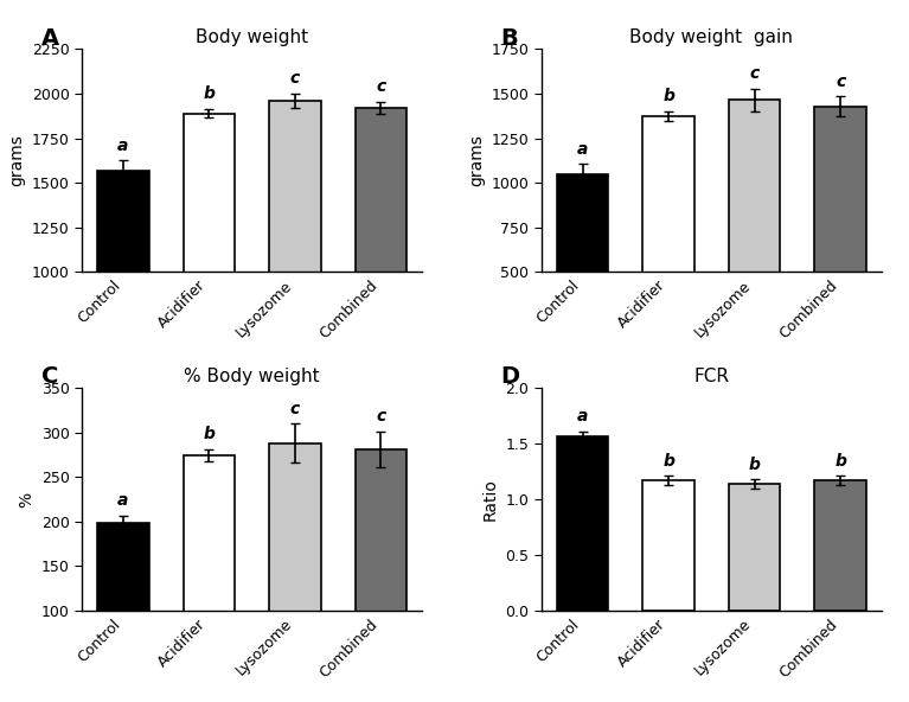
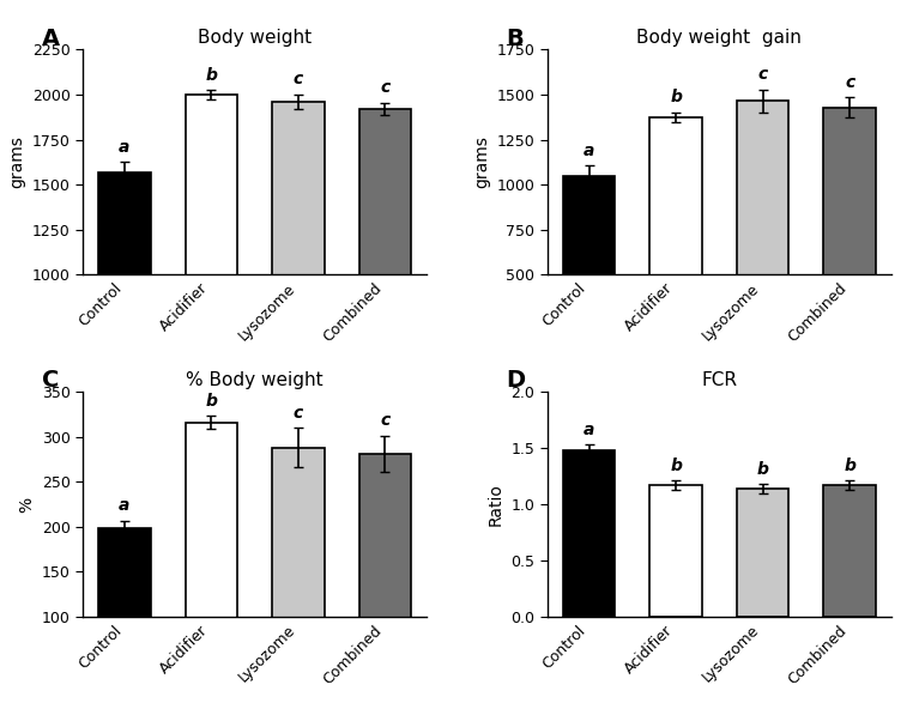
Body weight/Acidifier: 1890 -> 2000
% Body weight/Acidifier: 274 -> 316
FCR/Control: 1.56 -> 1.48
